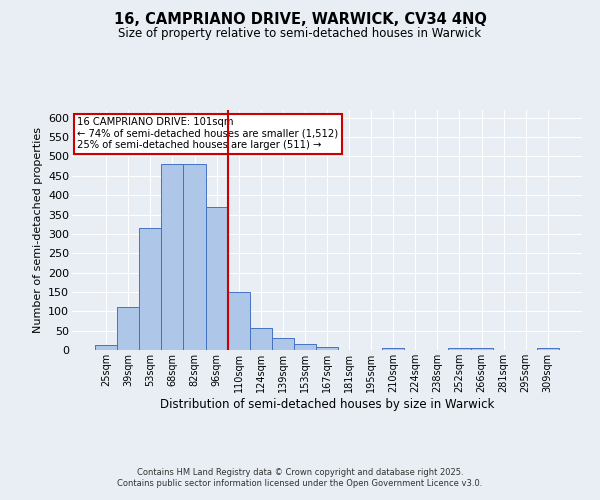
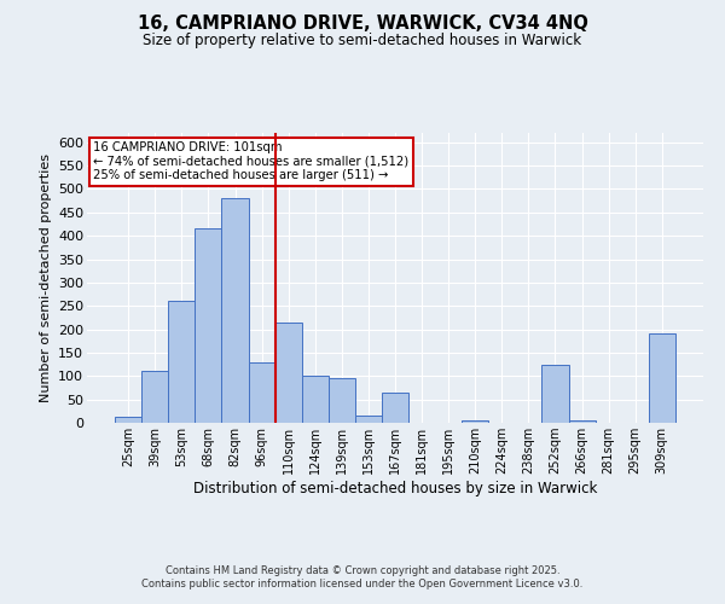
53sqm: 316 -> 260
68sqm: 480 -> 415
96sqm: 370 -> 130
110sqm: 150 -> 215
124sqm: 58 -> 100
139sqm: 30 -> 95
167sqm: 9 -> 65
252sqm: 6 -> 125
309sqm: 5 -> 190
